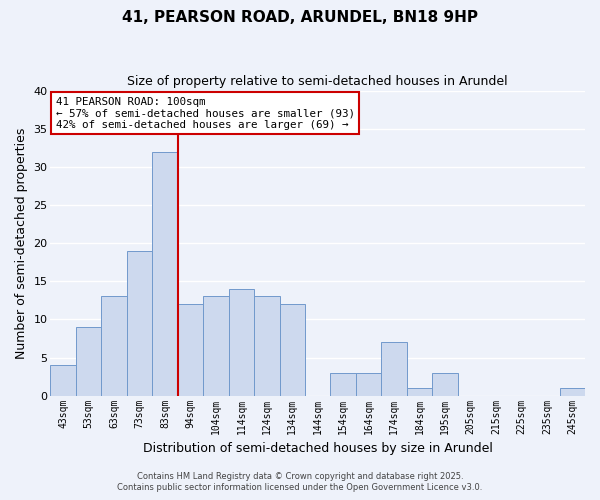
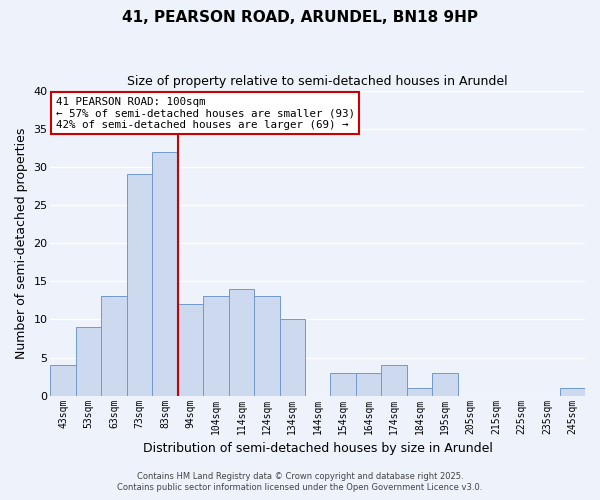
73sqm: 19 -> 29
134sqm: 12 -> 10
174sqm: 7 -> 4
